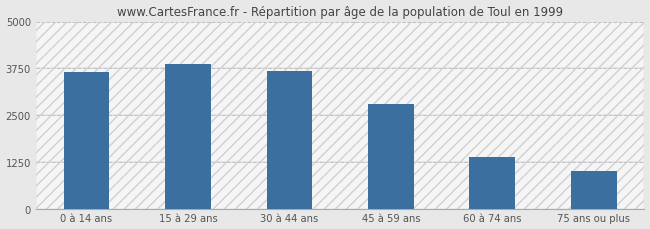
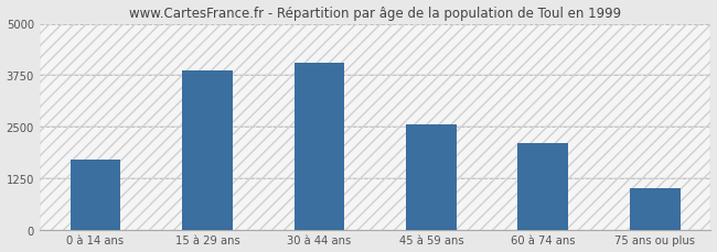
0 à 14 ans: 3650 -> 1700
30 à 44 ans: 3670 -> 4050
45 à 59 ans: 2800 -> 2550
60 à 74 ans: 1390 -> 2100
